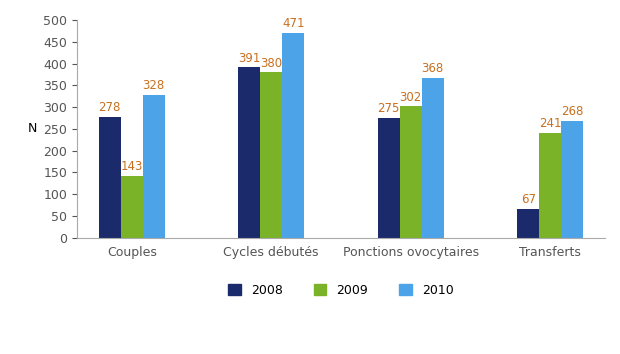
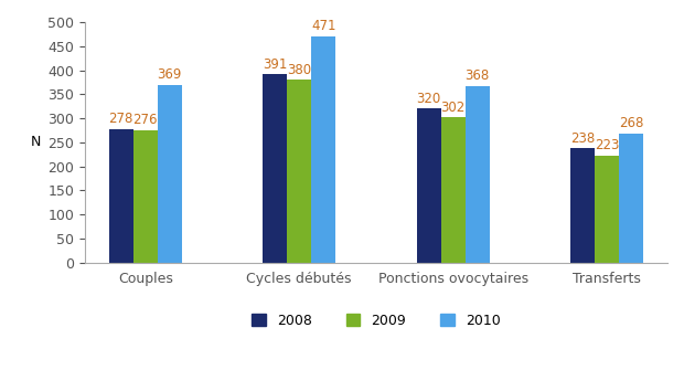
2009/Couples: 143 -> 276
2010/Couples: 328 -> 369
2008/Ponctions ovocytaires: 275 -> 320
2008/Transferts: 67 -> 238
2009/Transferts: 241 -> 223
